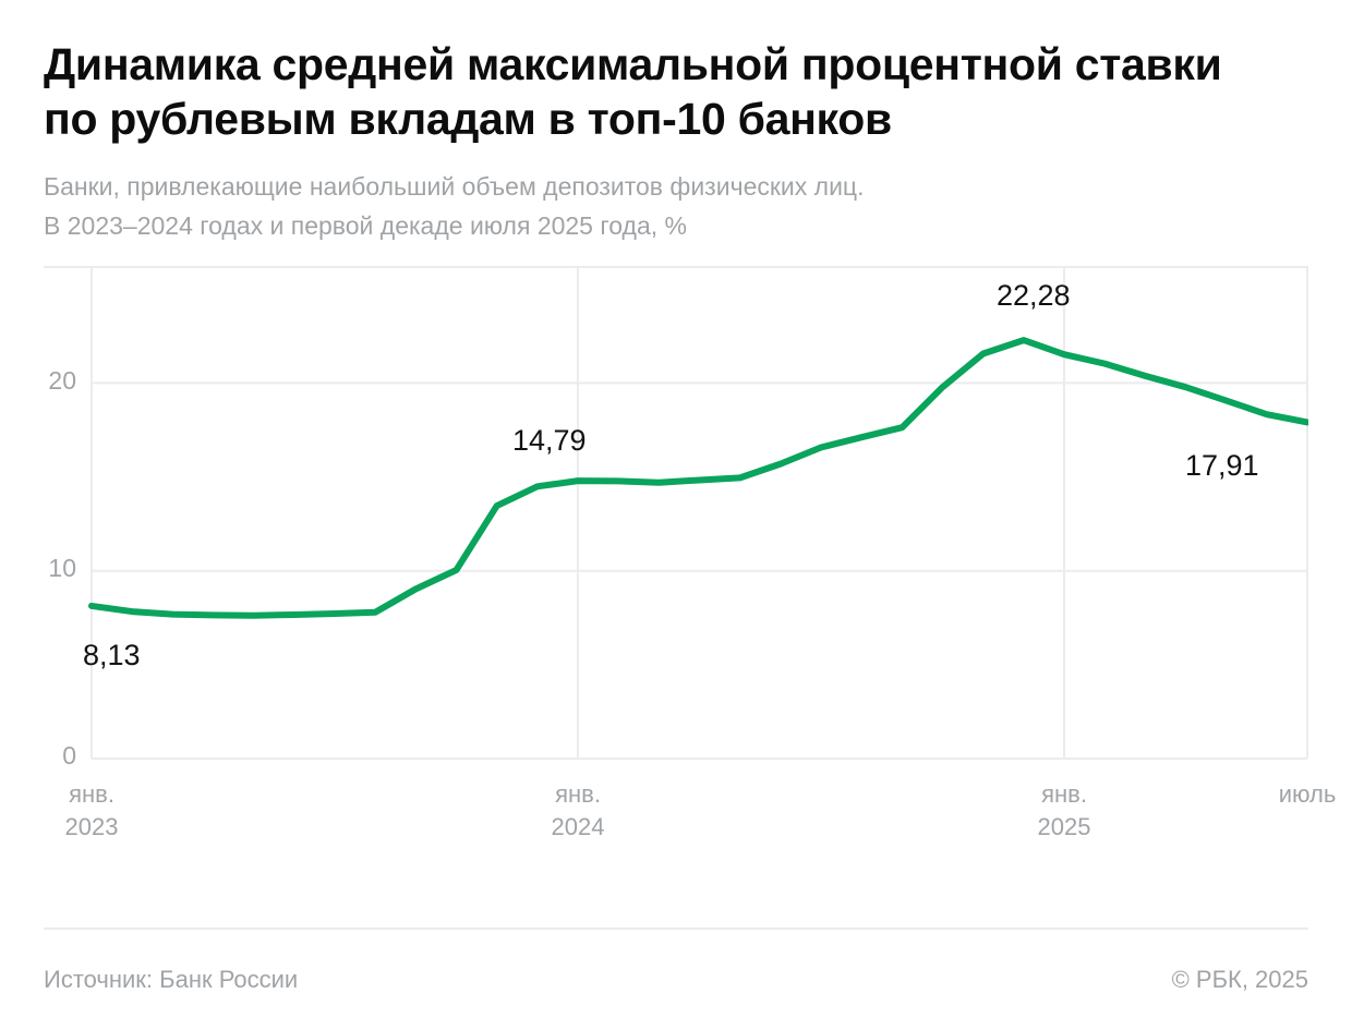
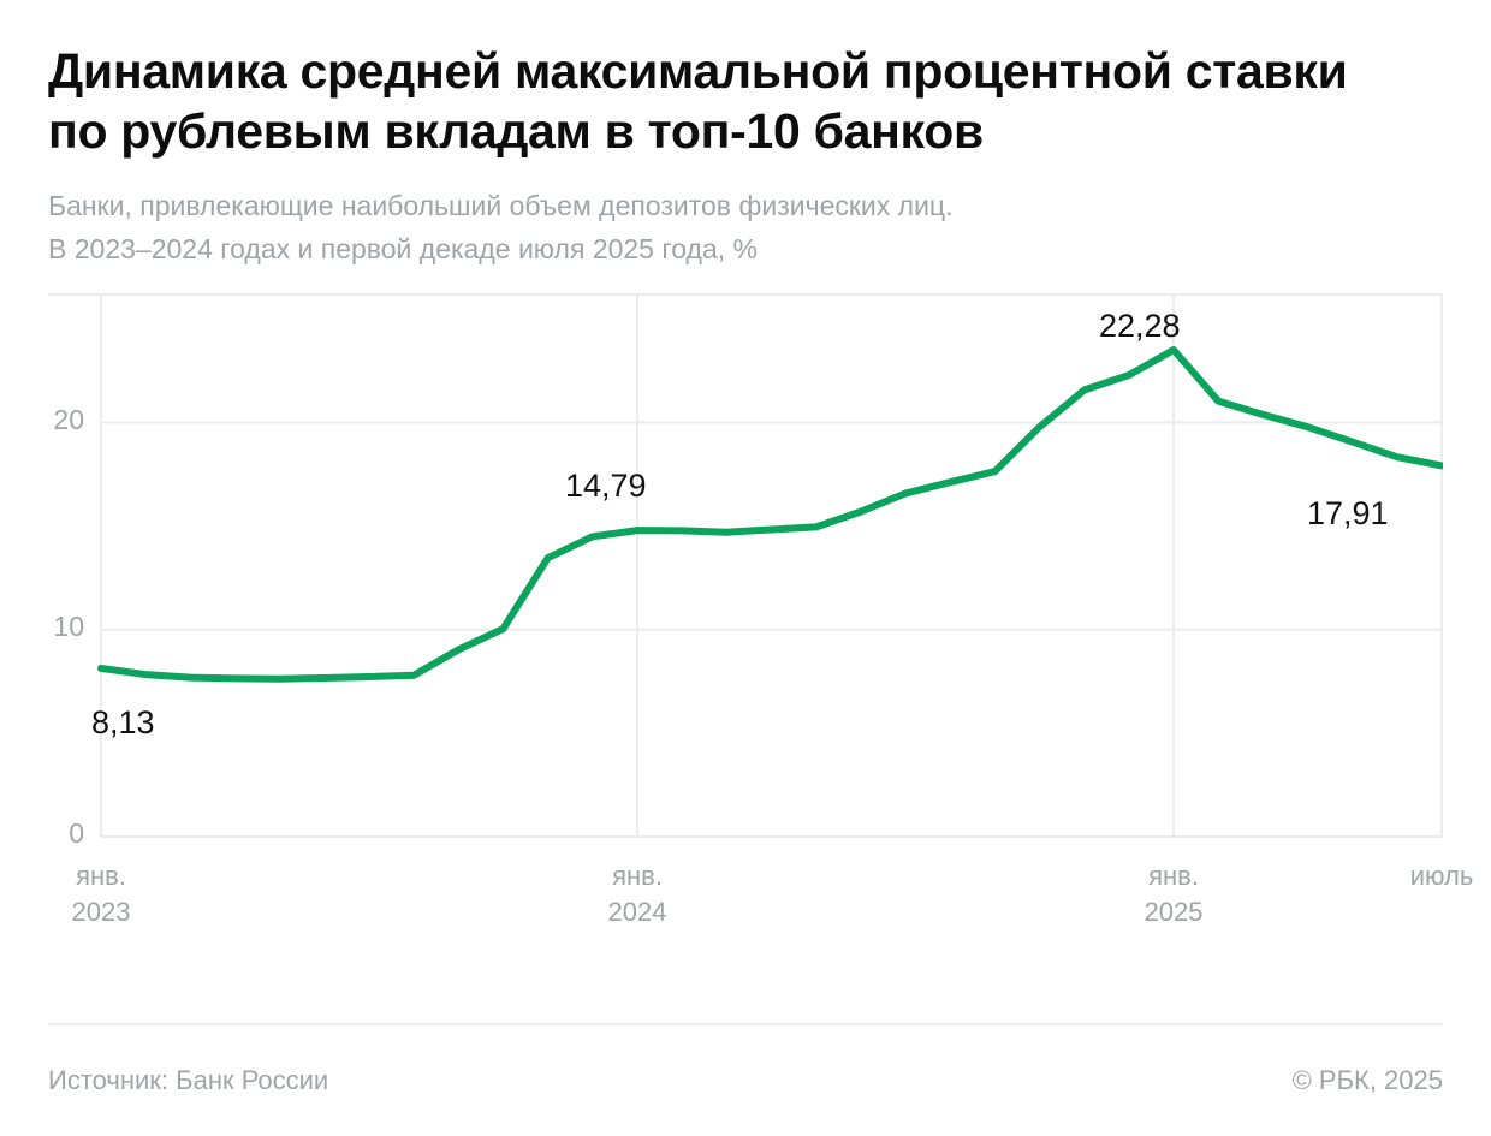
янв. 2025: 21.5 -> 23.5
